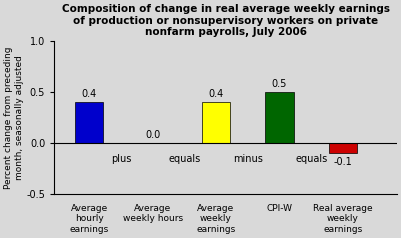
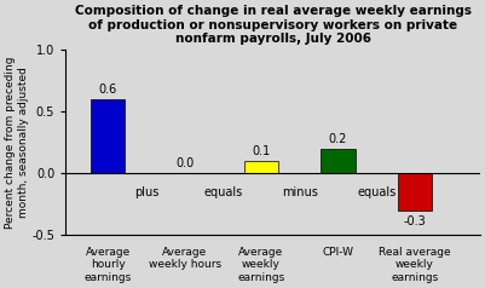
Average hourly earnings: 0.4 -> 0.6
Average weekly earnings: 0.4 -> 0.1
CPI-W: 0.5 -> 0.2
Real average weekly earnings: -0.1 -> -0.3
